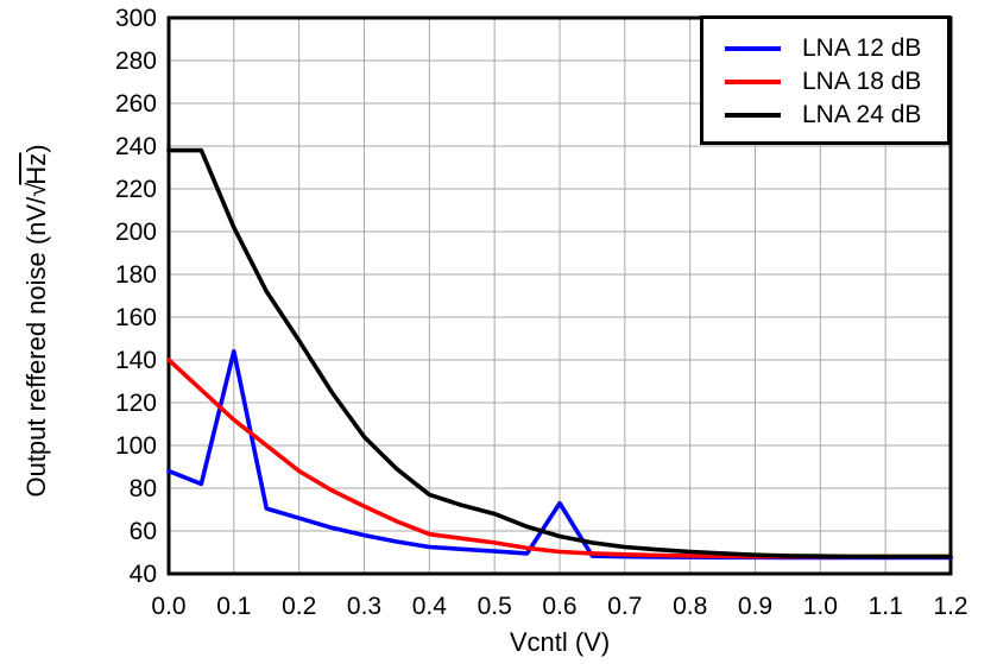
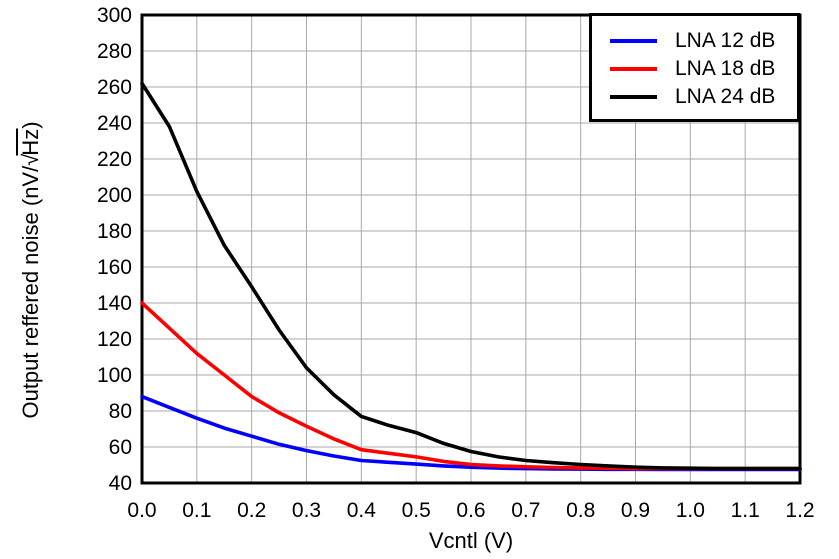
LNA 24 dB/0.0: 238 -> 262
LNA 12 dB/0.1: 144 -> 76
LNA 12 dB/0.6: 73 -> 49
